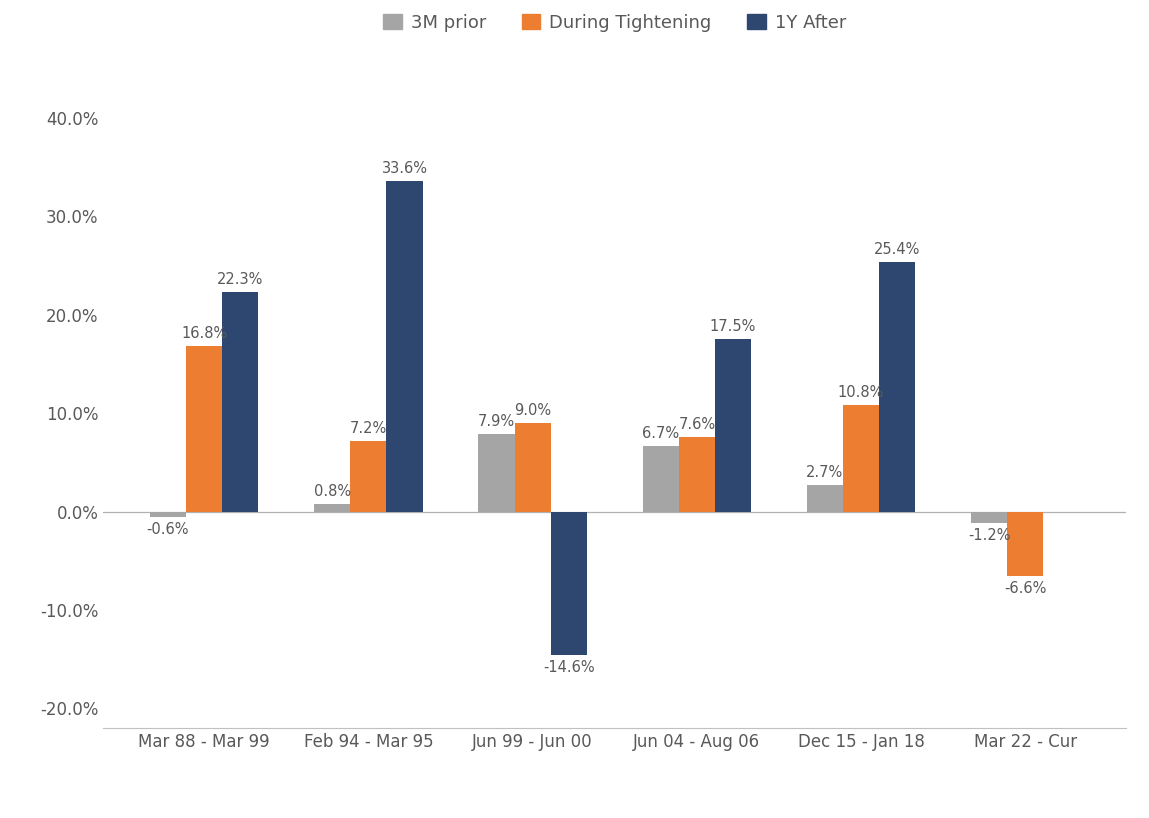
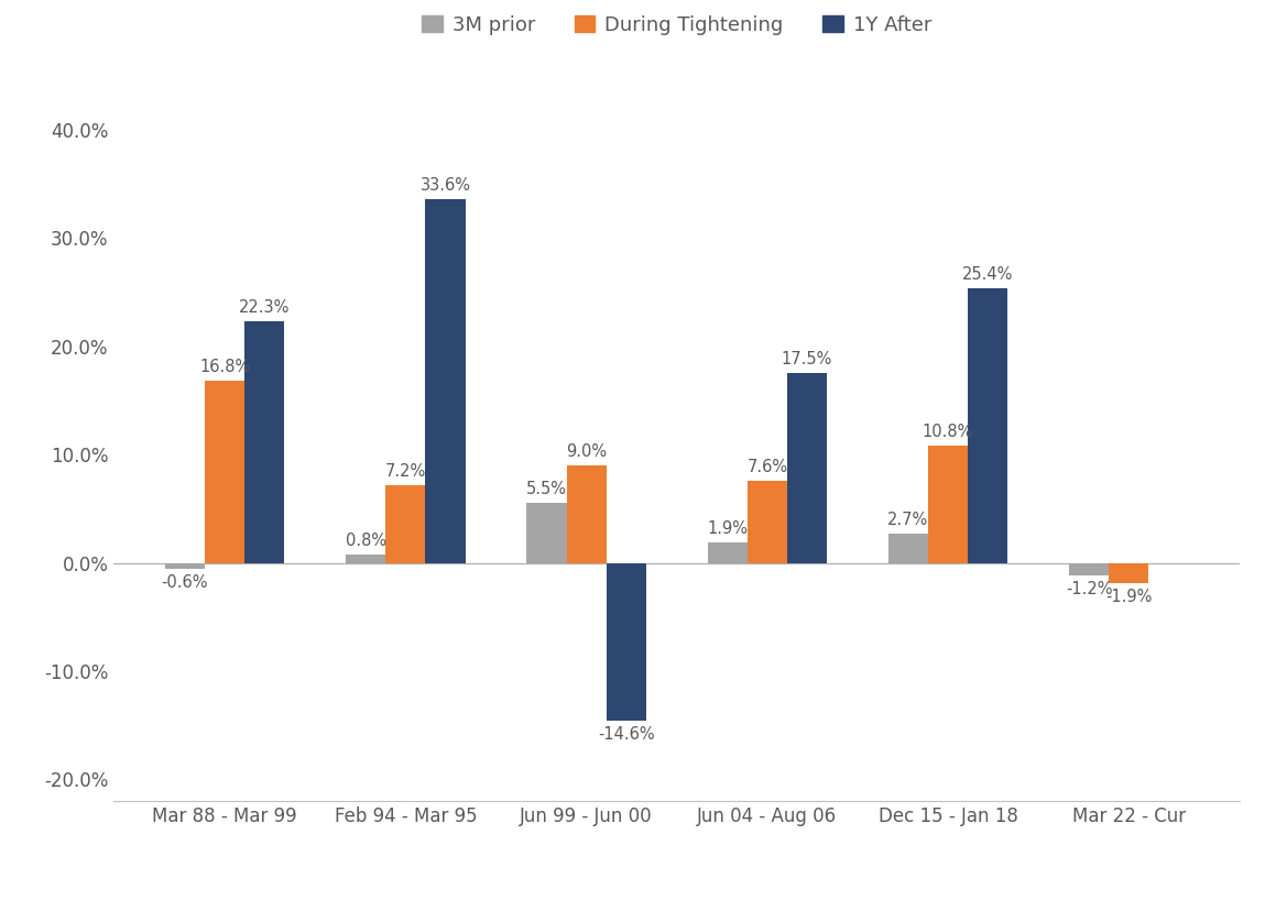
3M prior/Jun 99 - Jun 00: 7.9% -> 5.5%
3M prior/Jun 04 - Aug 06: 6.7% -> 1.9%
During Tightening/Mar 22 - Cur: -6.6% -> -1.9%
